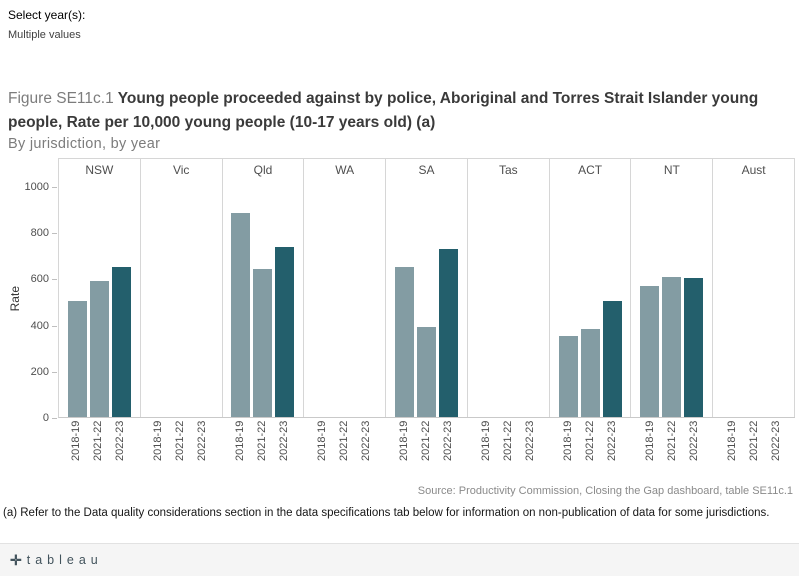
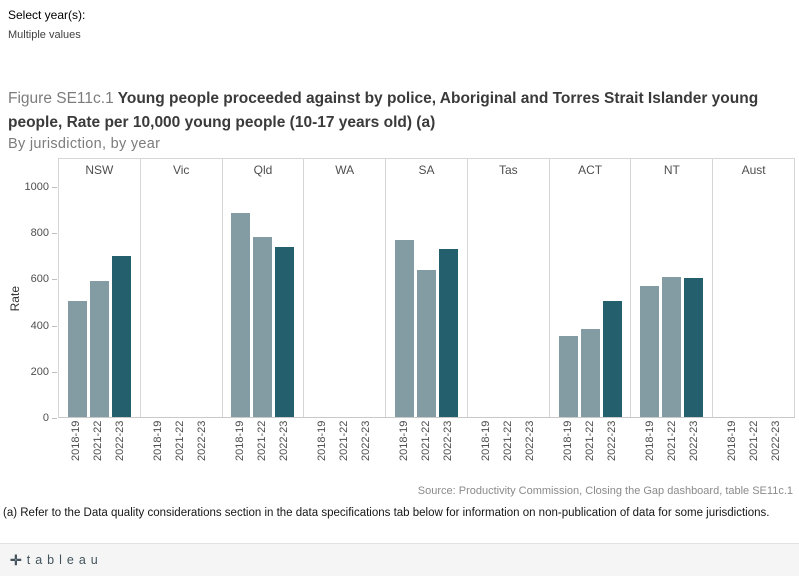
2022-23/NSW: 650 -> 700
2021-22/Qld: 640 -> 780
2018-19/SA: 650 -> 760
2021-22/SA: 390 -> 640
